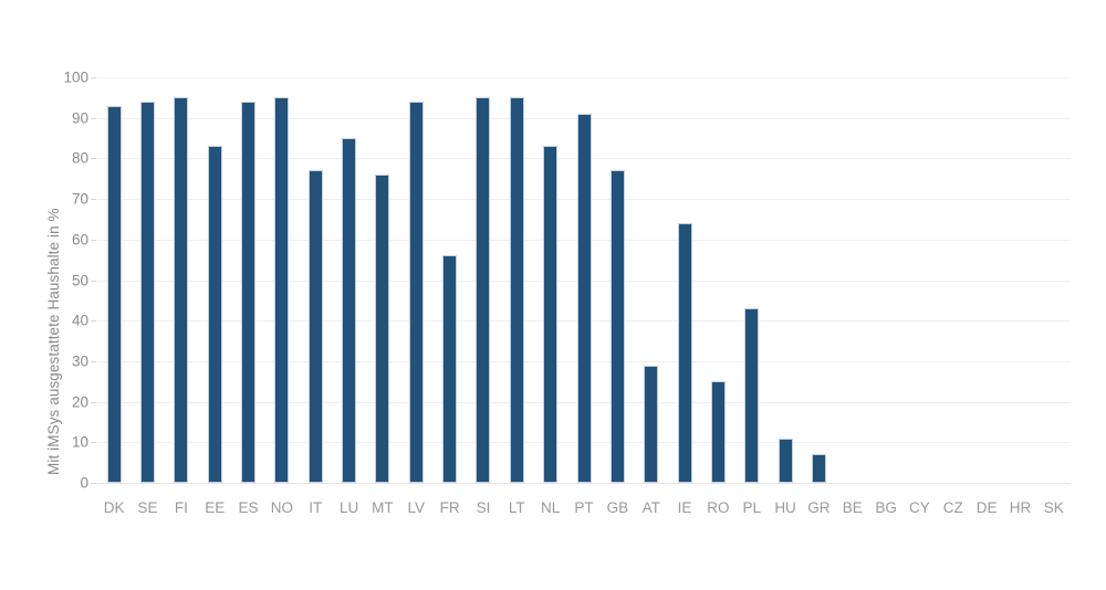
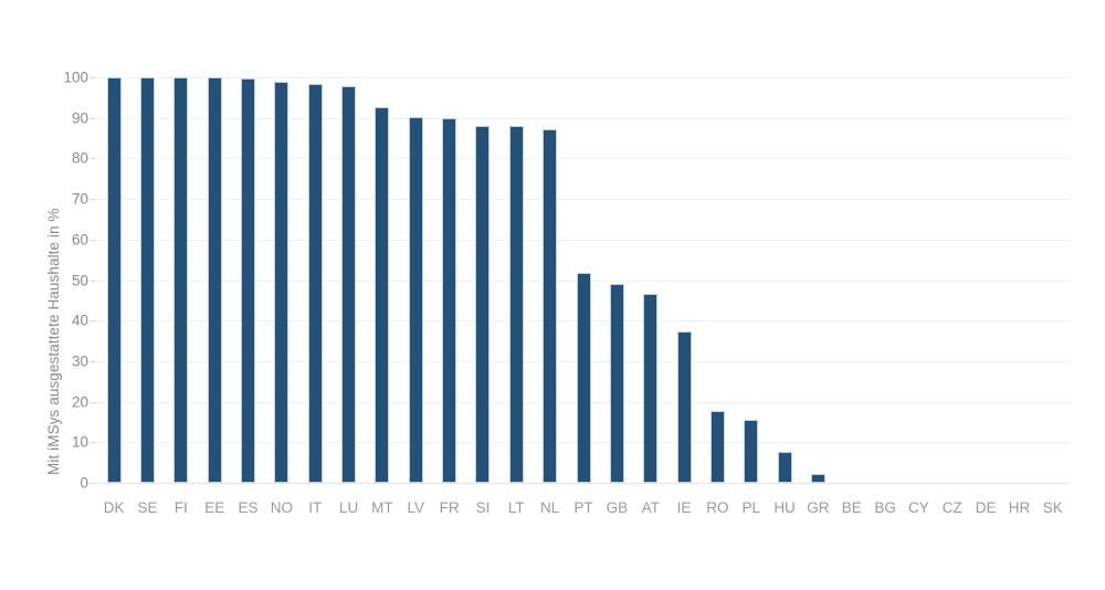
DK: 93 -> 100
SE: 94 -> 100
FI: 95 -> 100
EE: 83 -> 100
ES: 94 -> 100
NO: 95 -> 99
IT: 77 -> 98
LU: 85 -> 98
MT: 76 -> 93
LV: 94 -> 90
FR: 56 -> 90
SI: 95 -> 88
LT: 95 -> 88
NL: 83 -> 87
PT: 91 -> 52
GB: 77 -> 49
AT: 29 -> 46
IE: 64 -> 37
RO: 25 -> 18
PL: 43 -> 15
HU: 11 -> 8
GR: 7 -> 2
